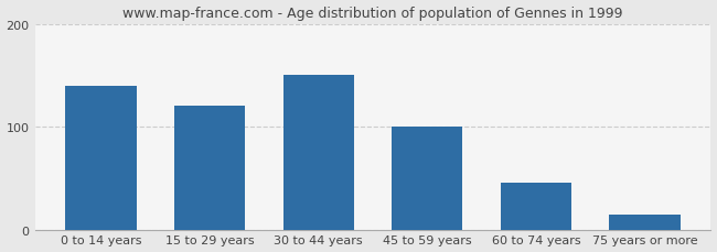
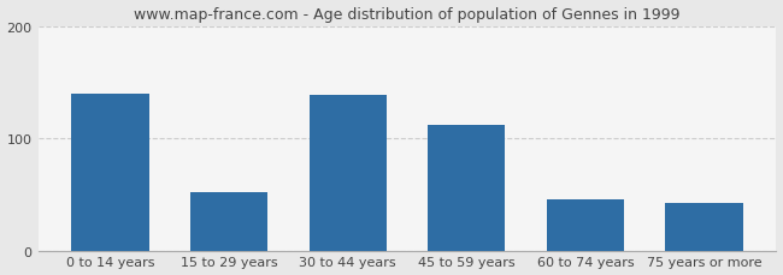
15 to 29 years: 120 -> 52
30 to 44 years: 150 -> 138
45 to 59 years: 100 -> 112
75 years or more: 15 -> 42
